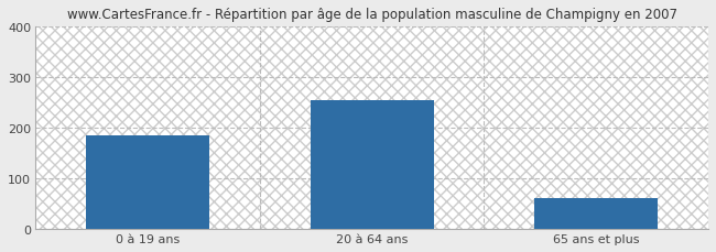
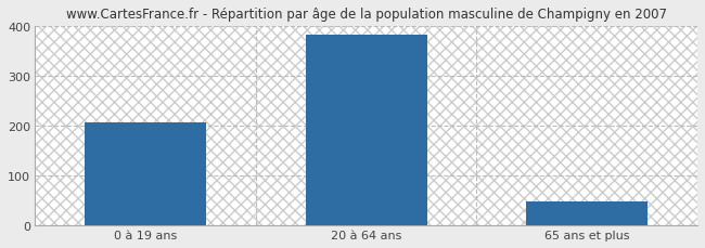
0 à 19 ans: 185 -> 207
20 à 64 ans: 255 -> 383
65 ans et plus: 60 -> 48
